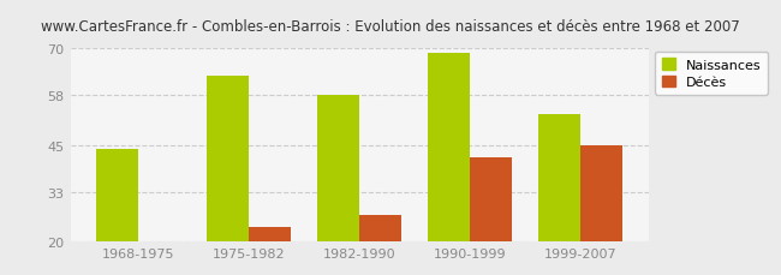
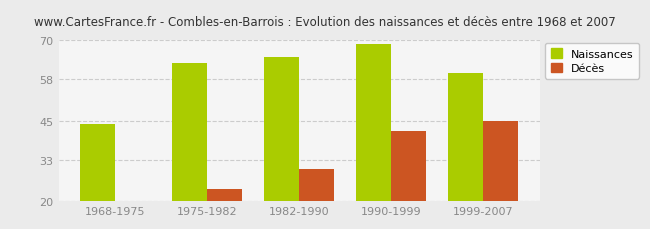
Naissances/1982-1990: 58 -> 65
Décès/1982-1990: 27 -> 30
Naissances/1999-2007: 53 -> 60
